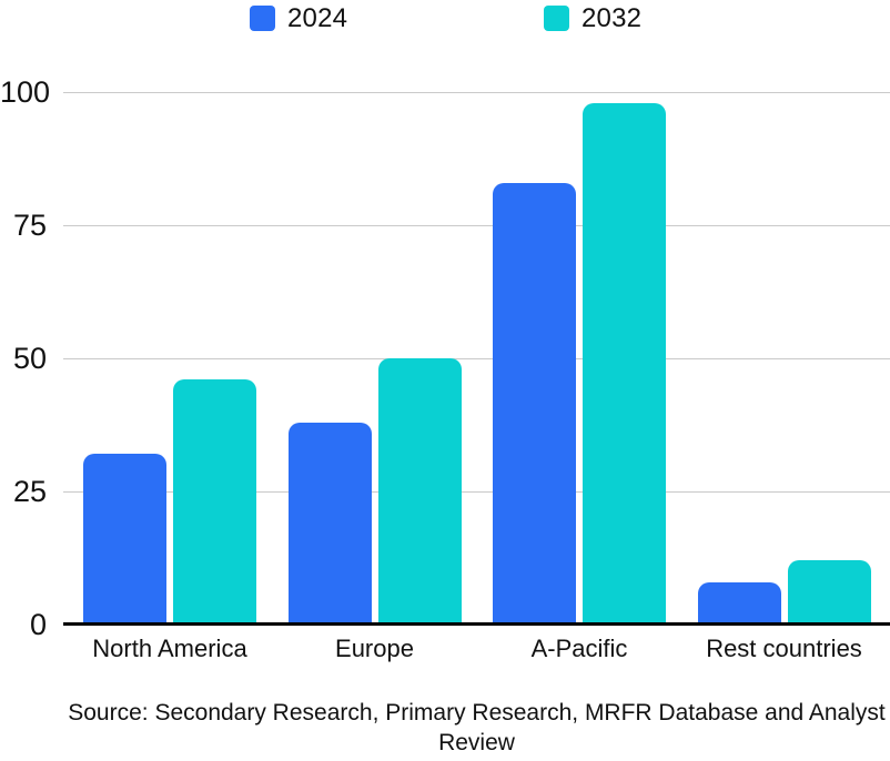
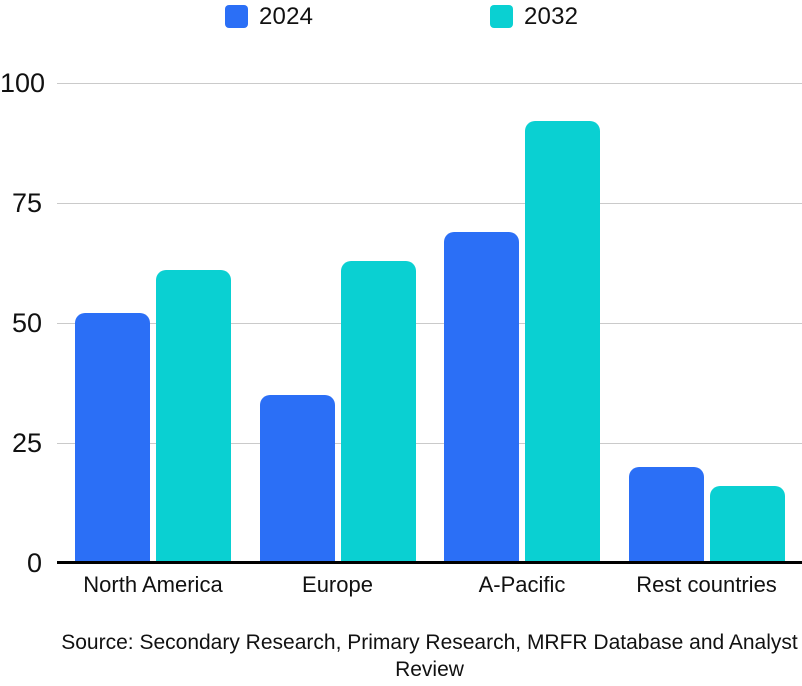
2024/North America: 32 -> 52
2032/North America: 46 -> 61
2024/Europe: 38 -> 35
2032/Europe: 50 -> 63
2024/A-Pacific: 83 -> 69
2032/A-Pacific: 98 -> 92
2024/Rest countries: 8 -> 20
2032/Rest countries: 12 -> 16
